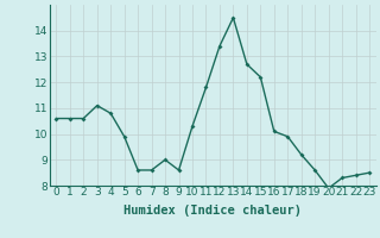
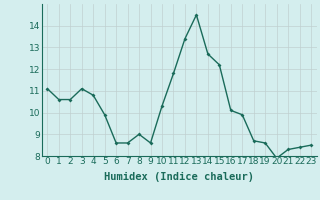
0: 10.6 -> 11.1
18: 9.2 -> 8.7
